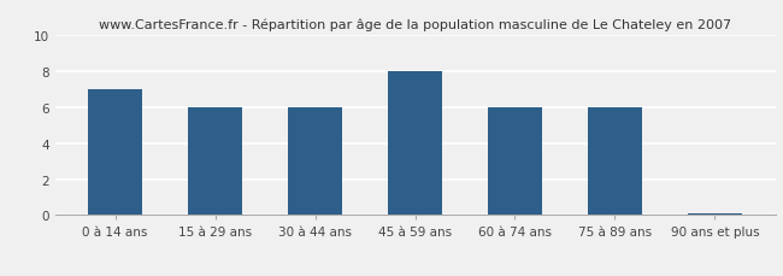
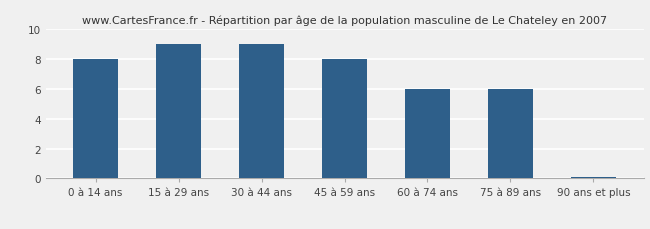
0 à 14 ans: 7.0 -> 8.0
15 à 29 ans: 6.0 -> 9.0
30 à 44 ans: 6.0 -> 9.0
